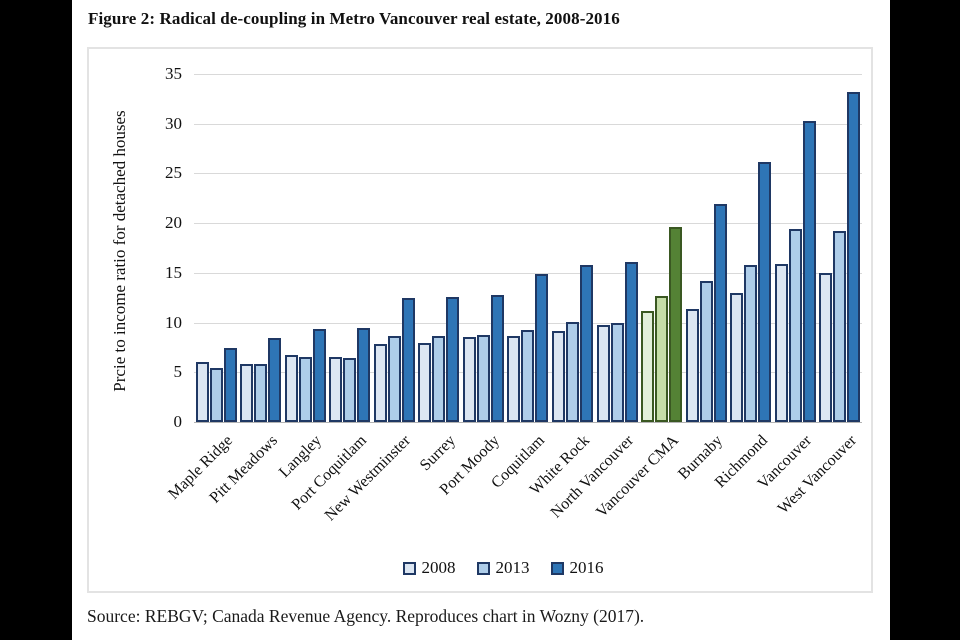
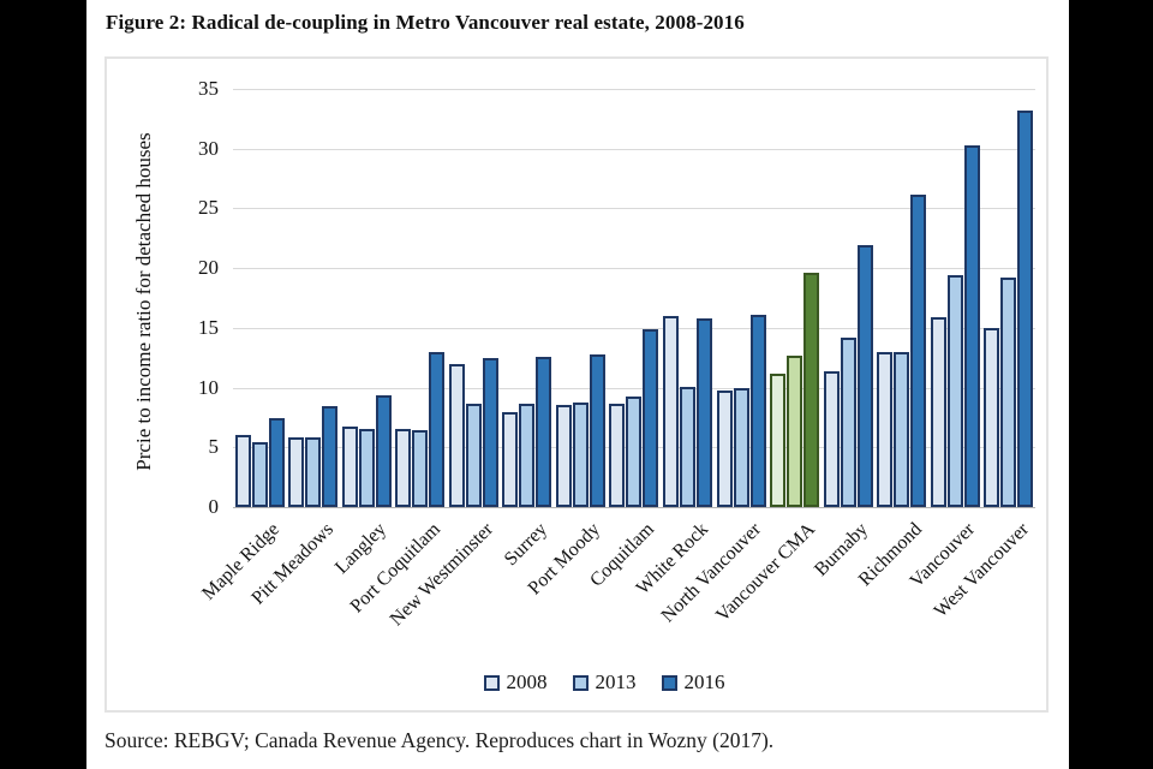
2016/Port Coquitlam: 10 -> 13
2008/New Westminster: 8 -> 12
2008/White Rock: 9 -> 16
2013/Richmond: 16 -> 13
